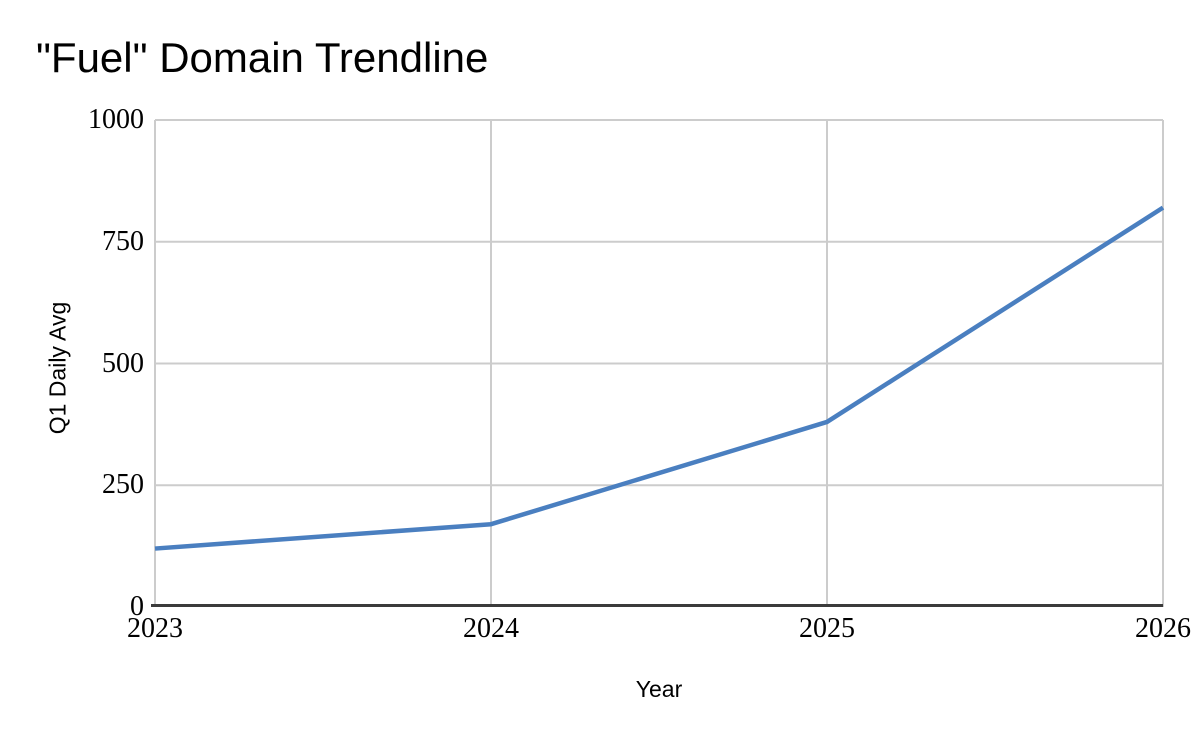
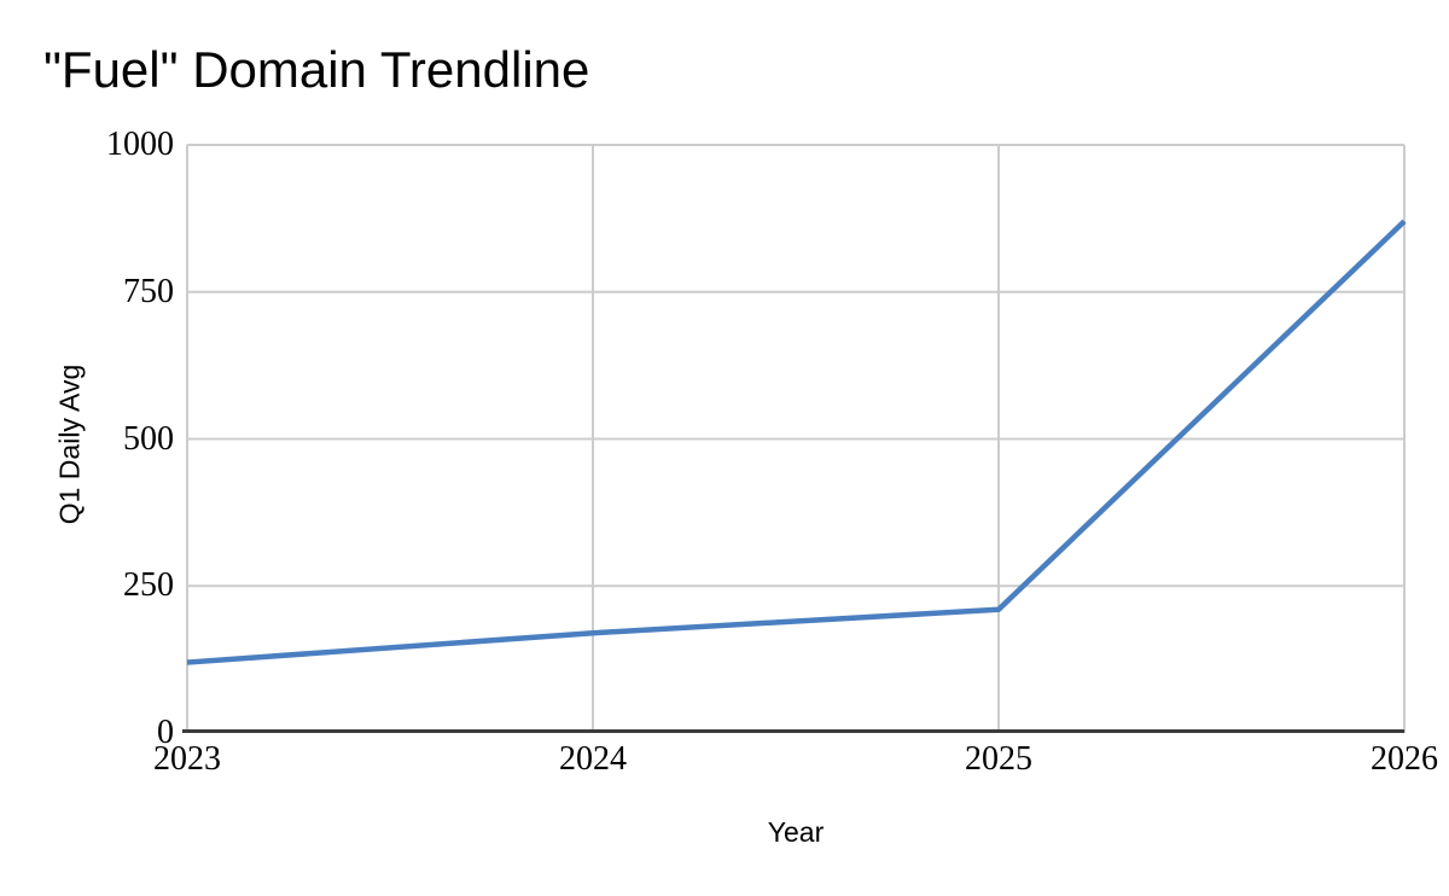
2025: 380 -> 210
2026: 820 -> 870
